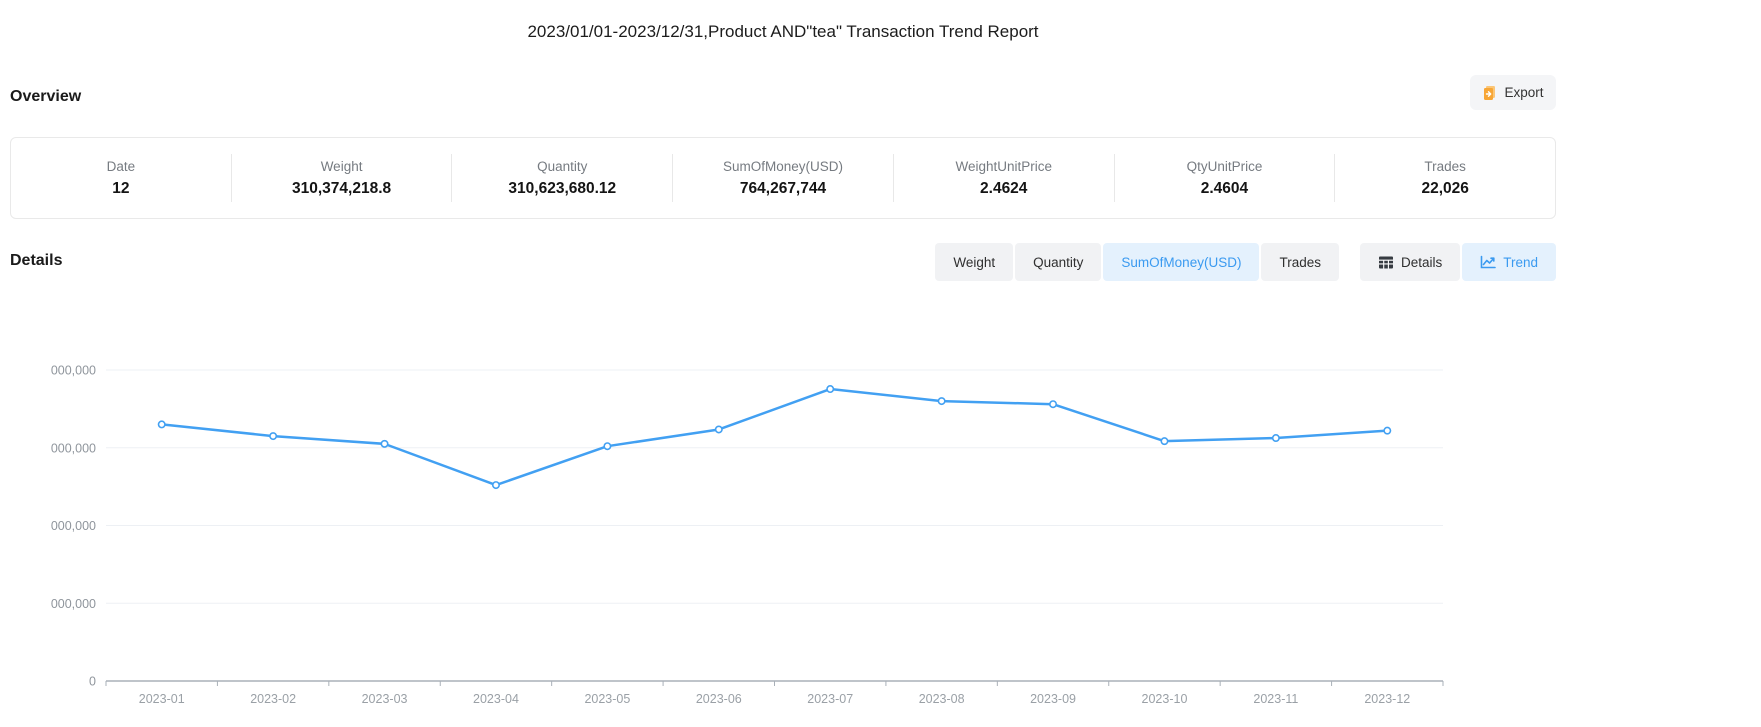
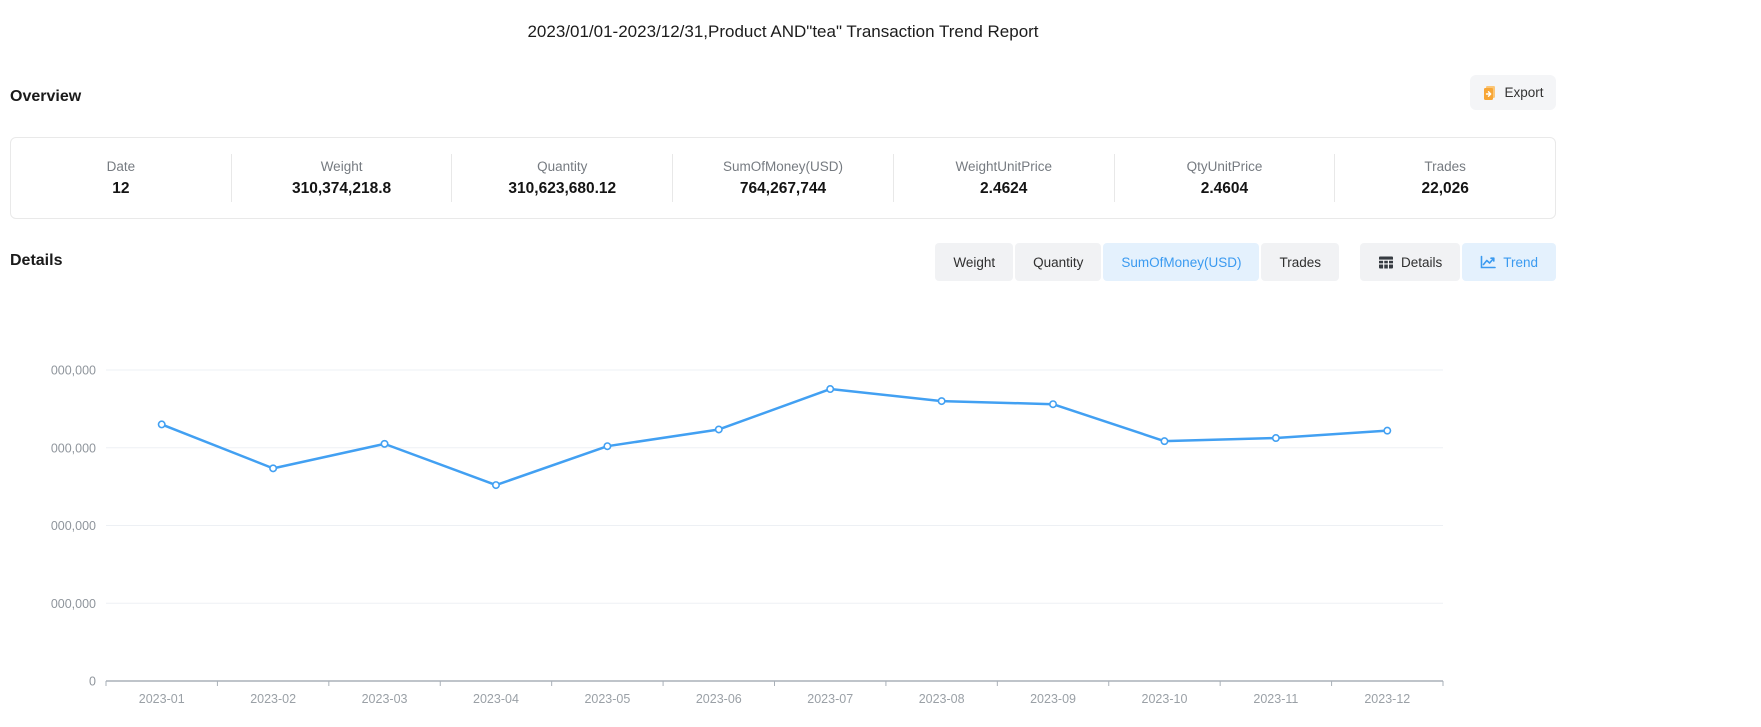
2023-02: 63000000 -> 55000000
